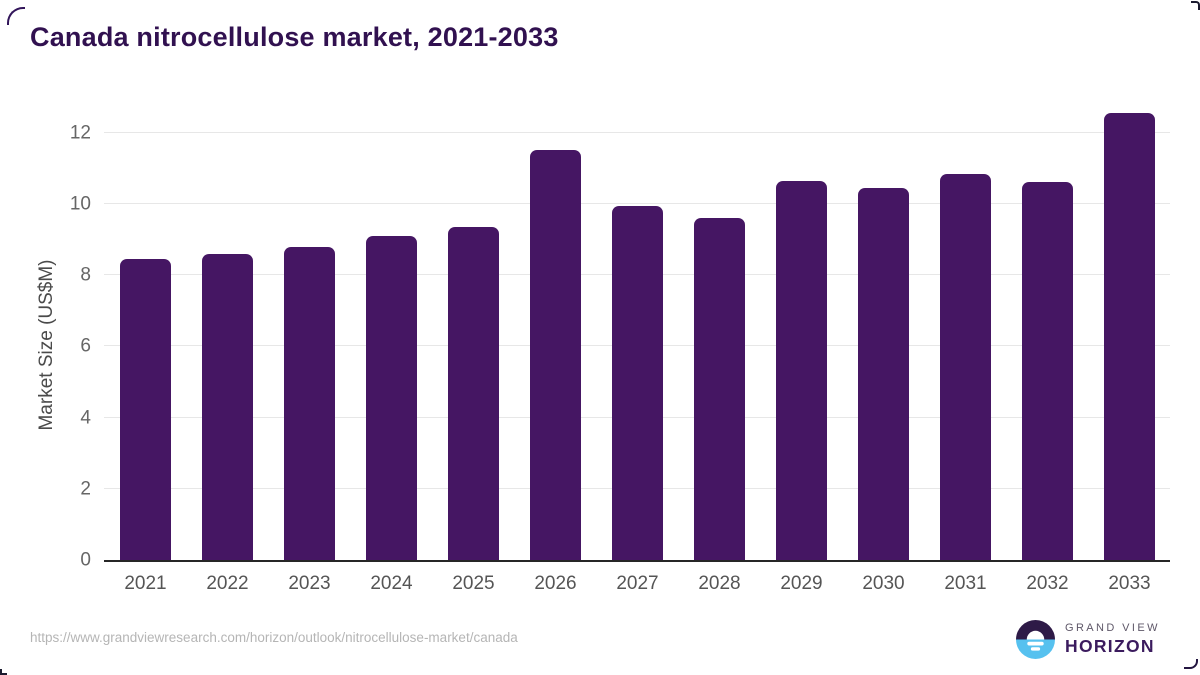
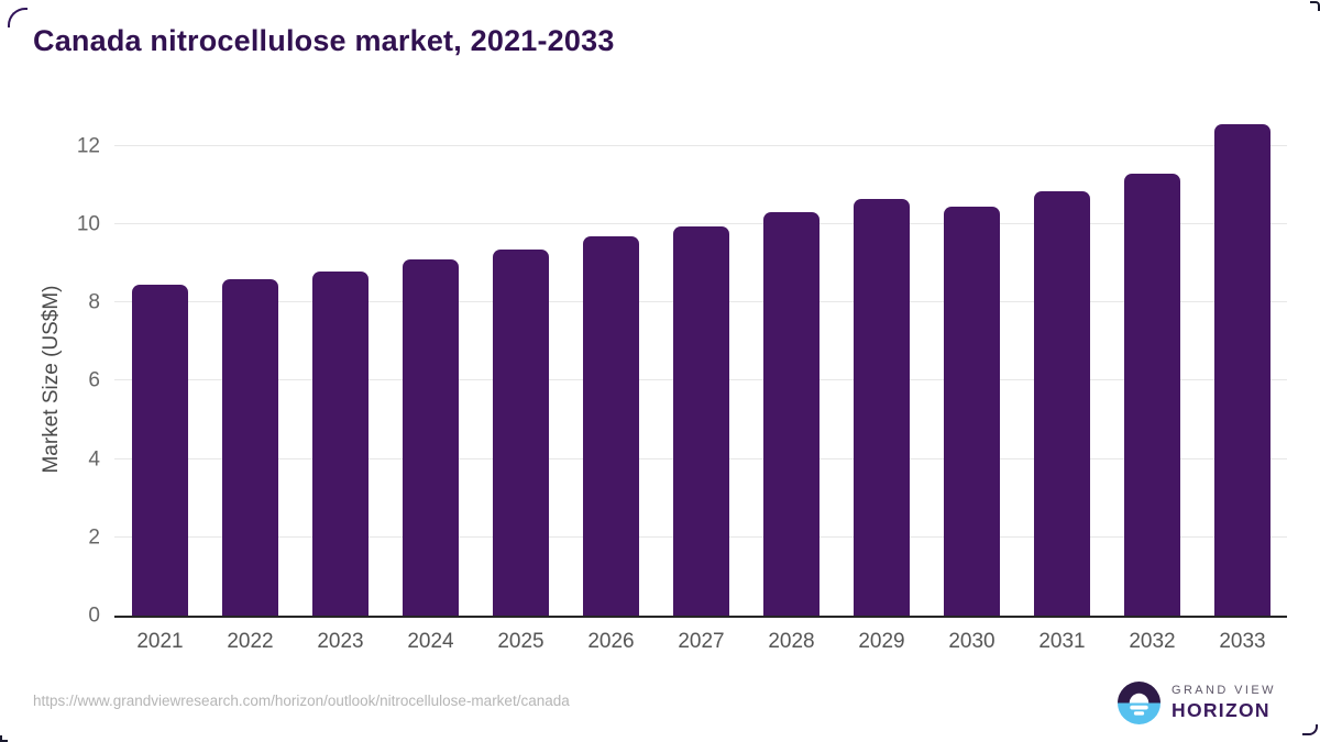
2026: 11.5 -> 9.7
2028: 9.6 -> 10.3
2032: 10.6 -> 11.3
